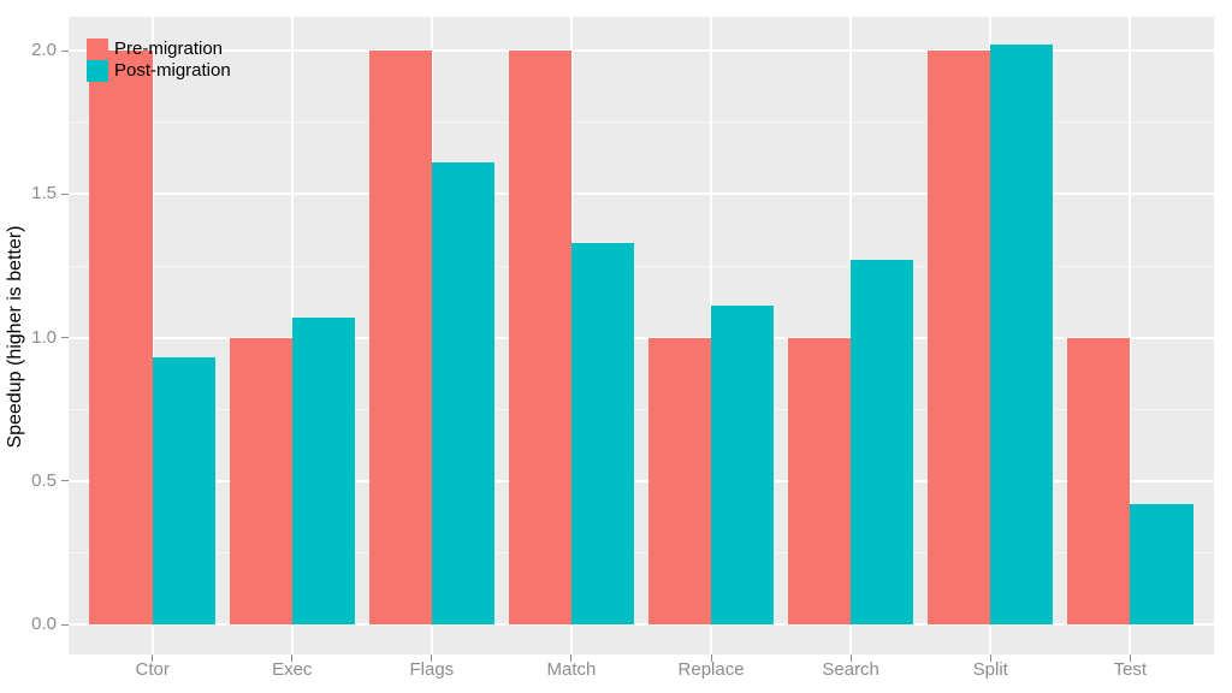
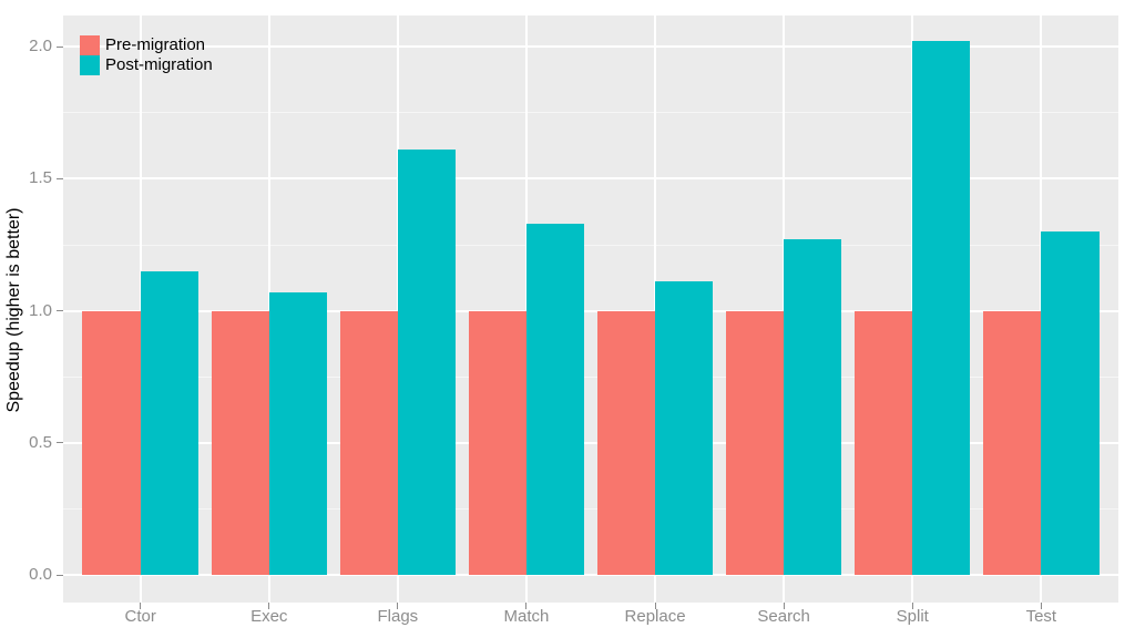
Pre-migration/Ctor: 2 -> 1
Post-migration/Ctor: 0.93 -> 1.15
Pre-migration/Flags: 2 -> 1
Pre-migration/Match: 2 -> 1
Pre-migration/Split: 2 -> 1
Post-migration/Test: 0.42 -> 1.30
